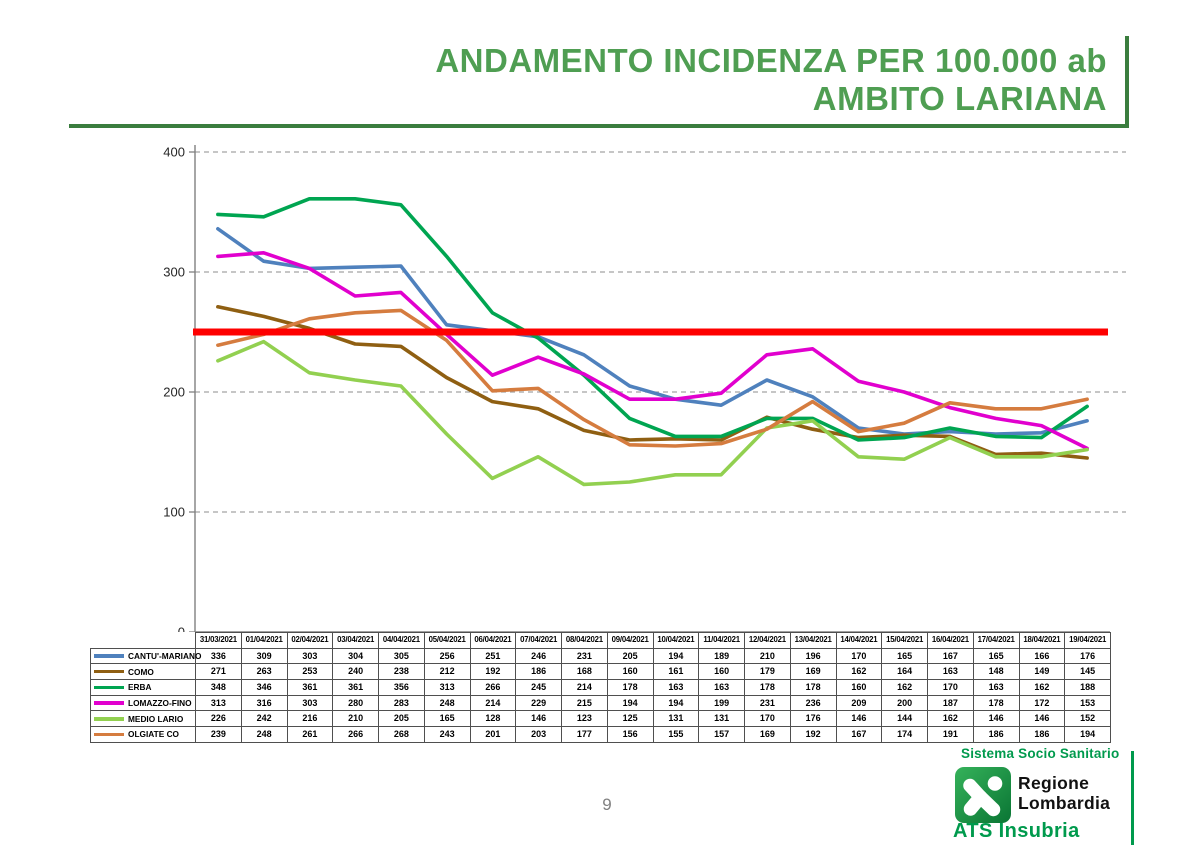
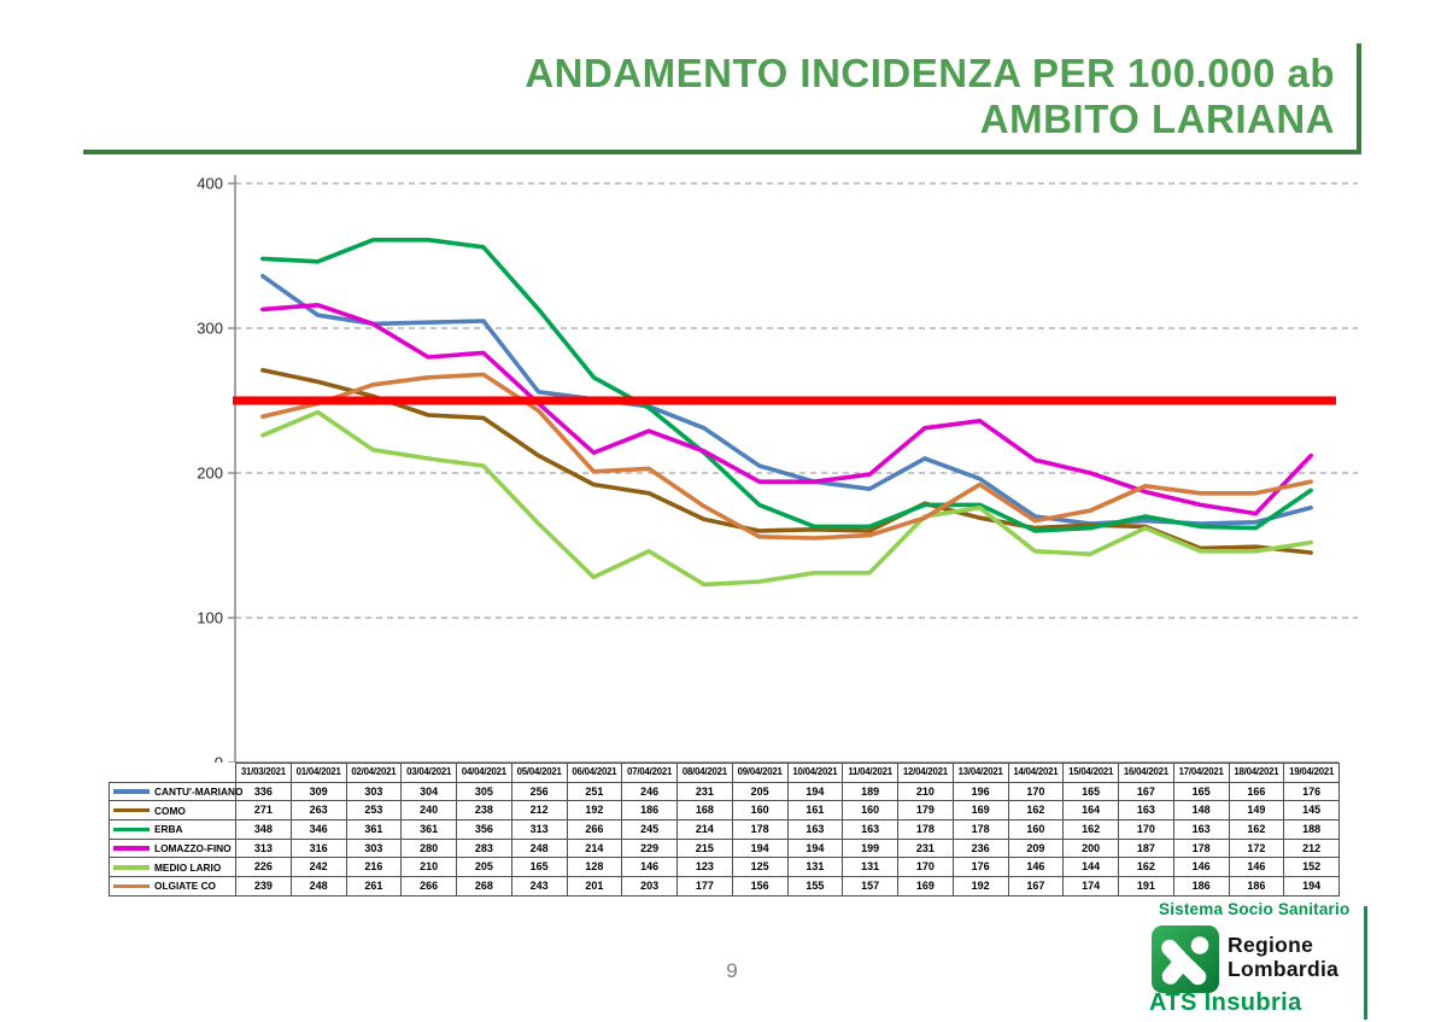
LOMAZZO-FINO/19/04/2021: 153 -> 212
